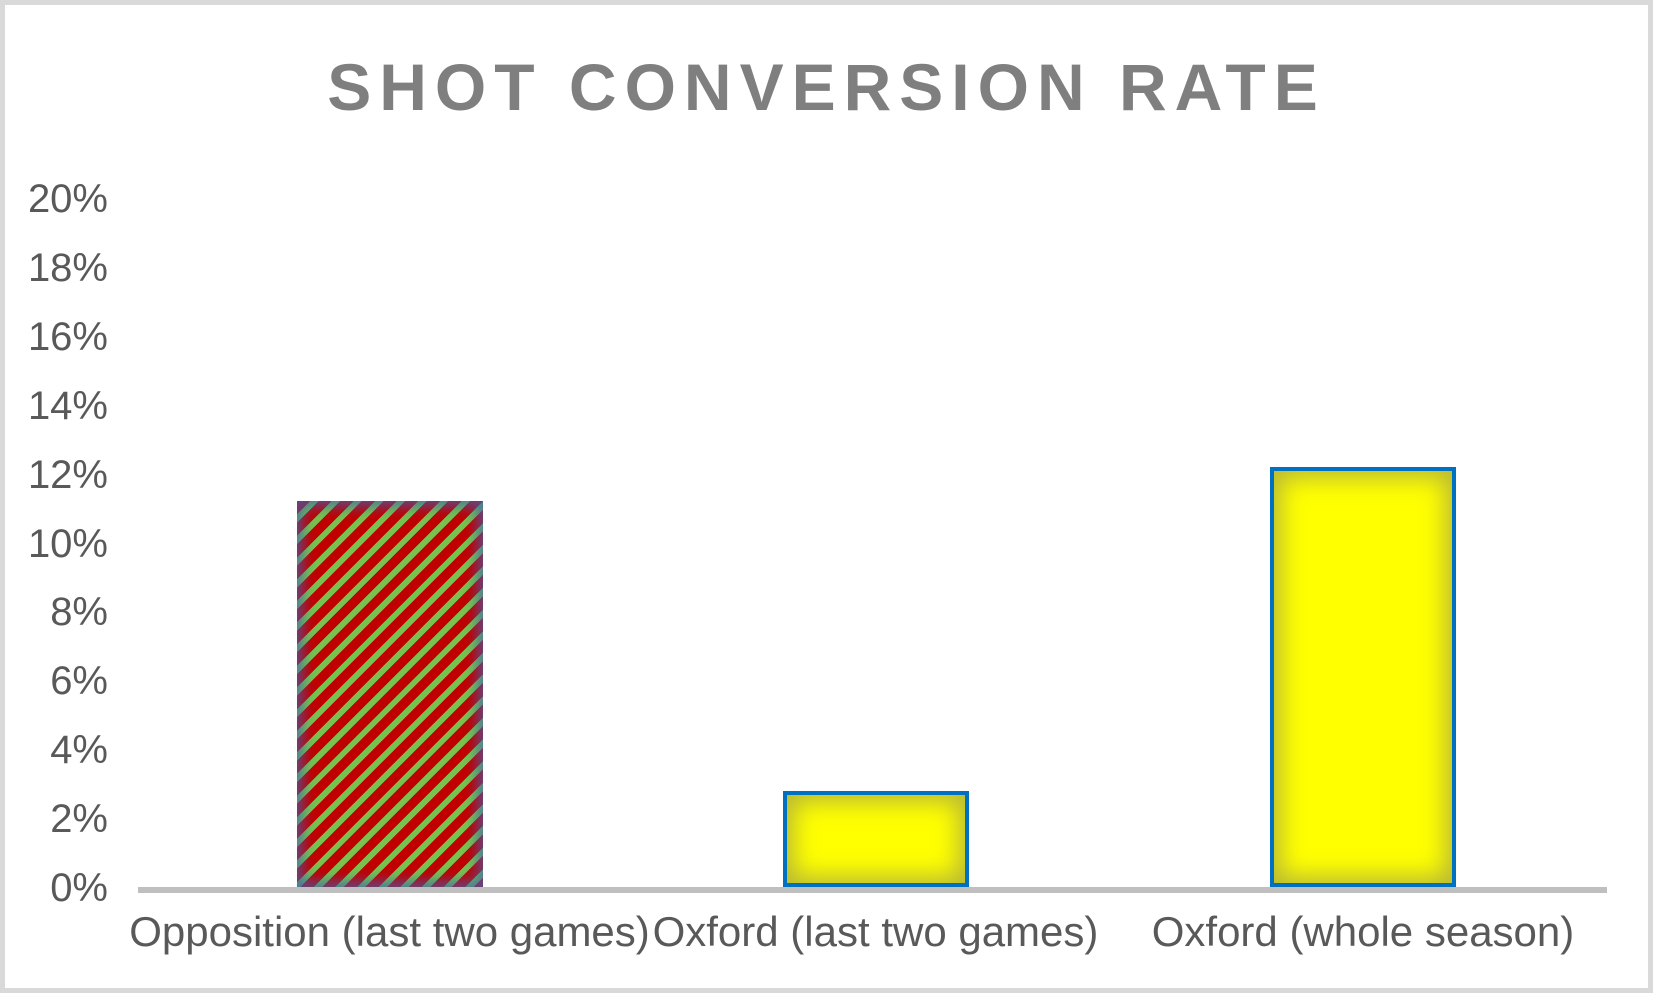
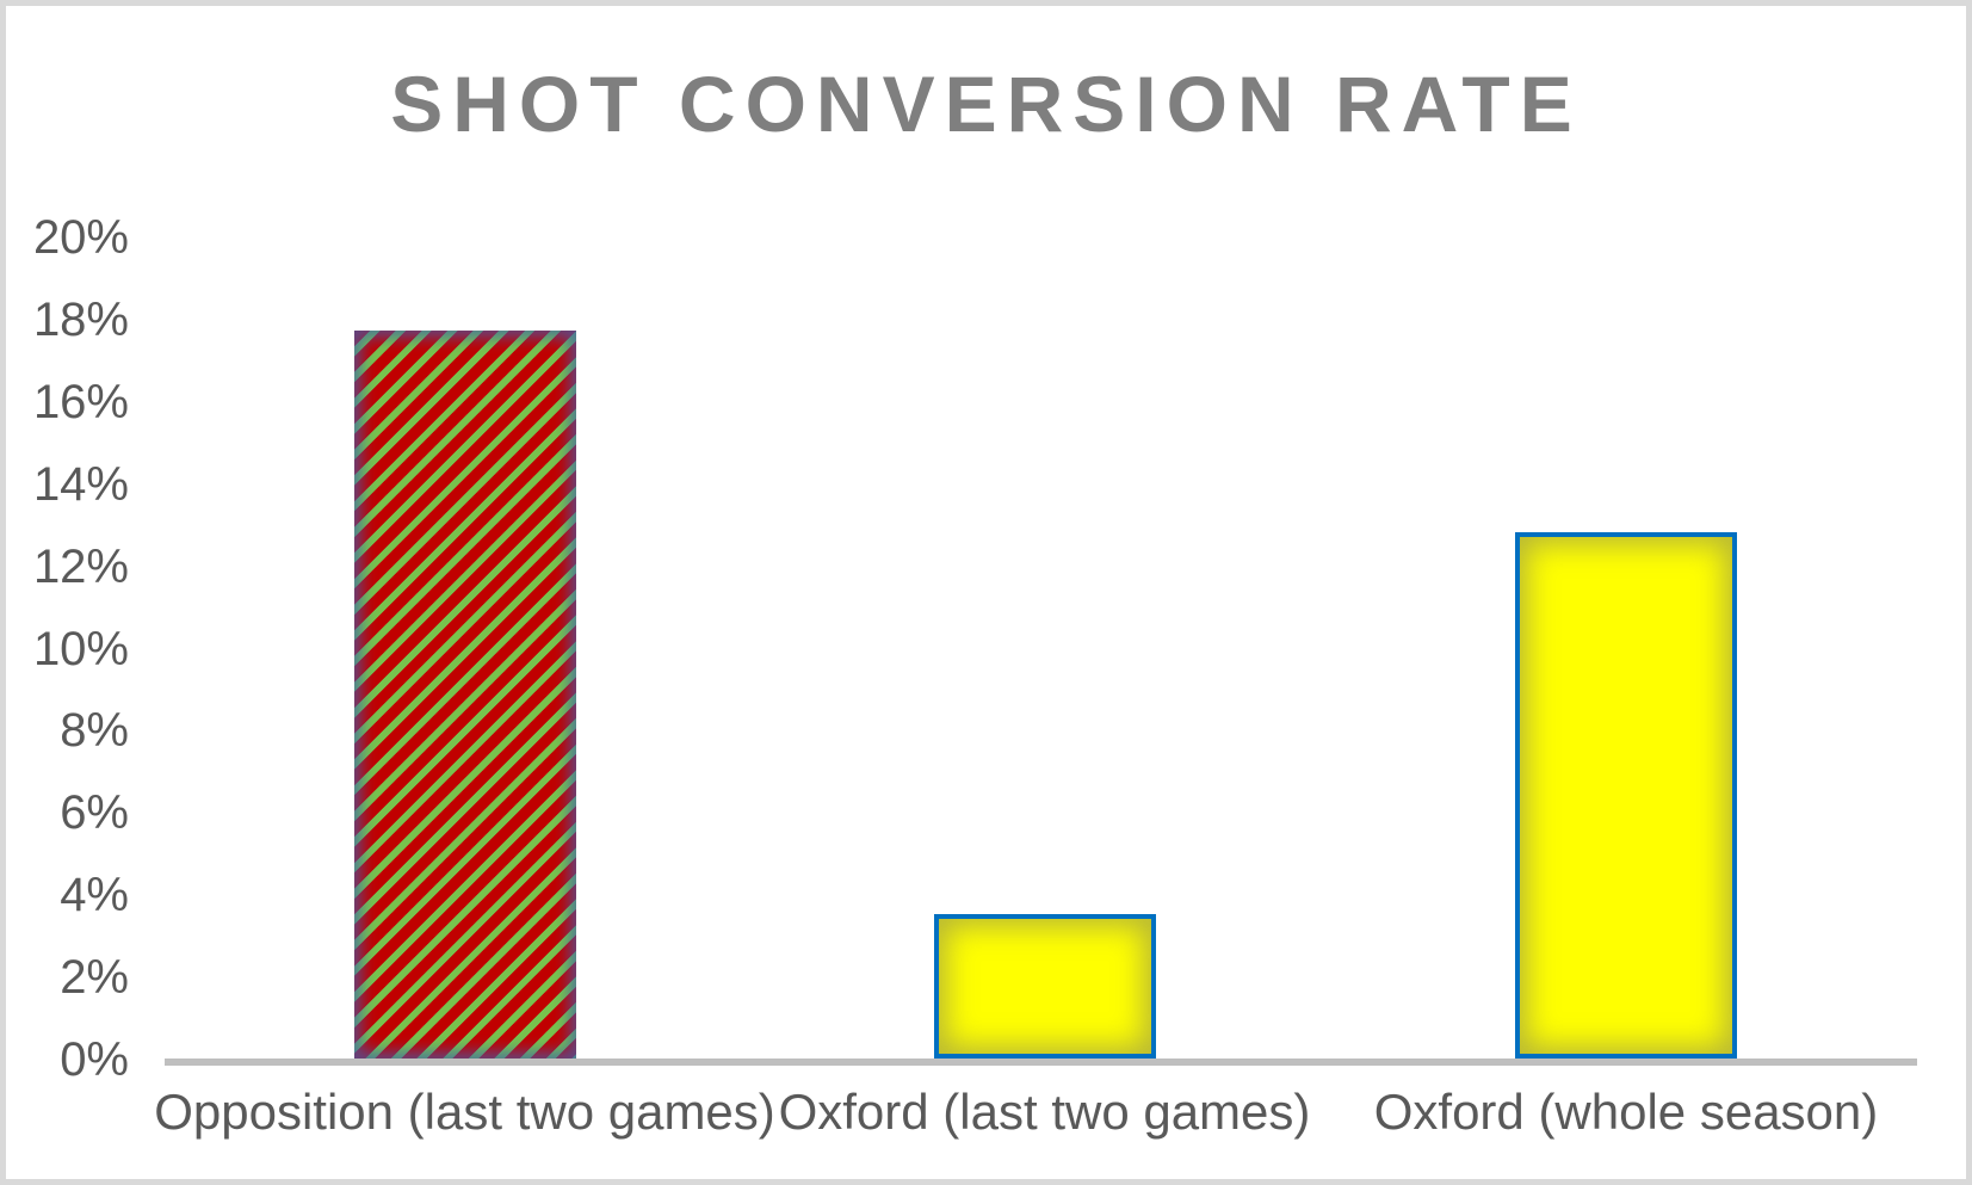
Opposition (last two games): 11.2% -> 17.7%
Oxford (last two games): 2.8% -> 3.5%
Oxford (whole season): 12.2% -> 12.8%
